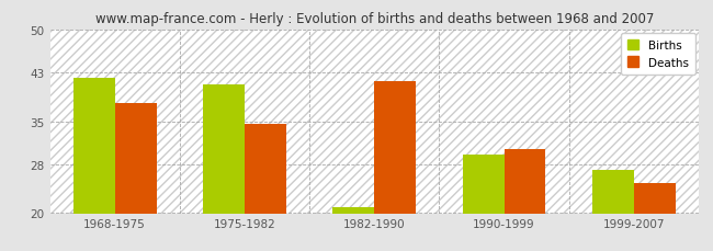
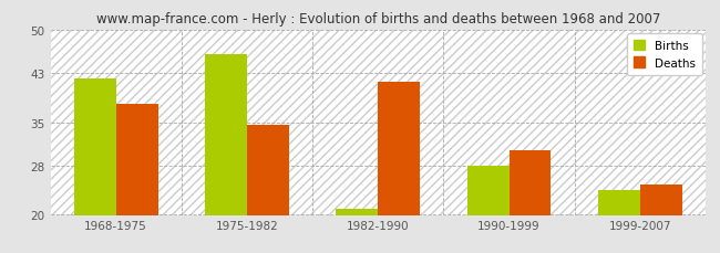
Births/1975-1982: 41.0 -> 46.0
Births/1990-1999: 29.5 -> 28.0
Births/1999-2007: 27.0 -> 24.0
